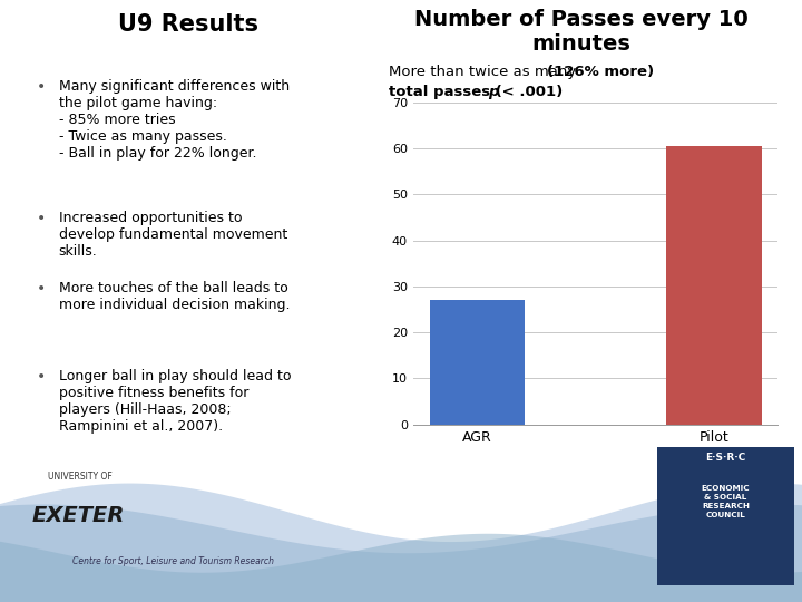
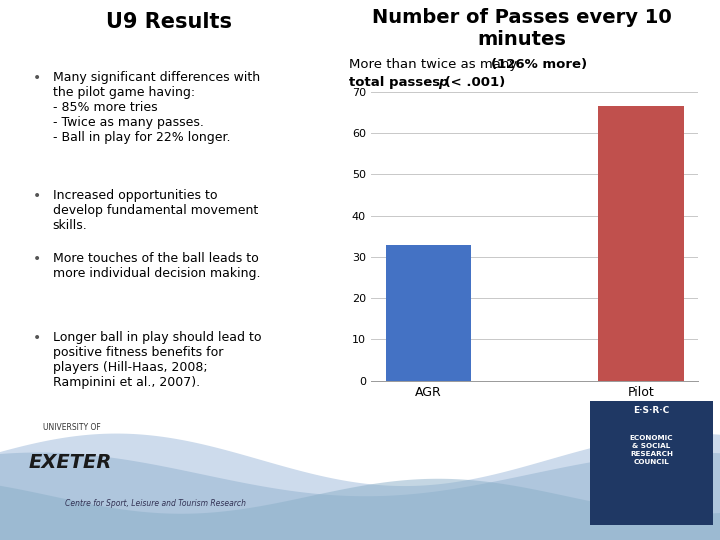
AGR: 27.0 -> 33.0
Pilot: 60.5 -> 66.5
